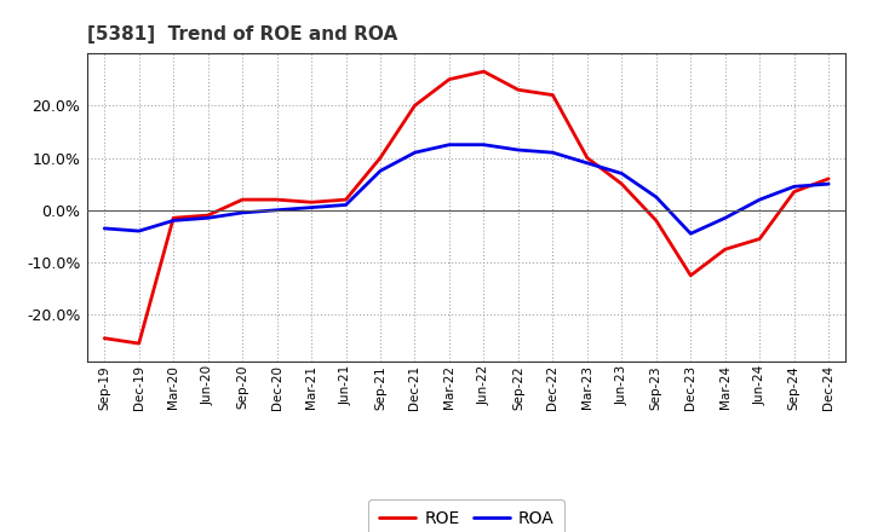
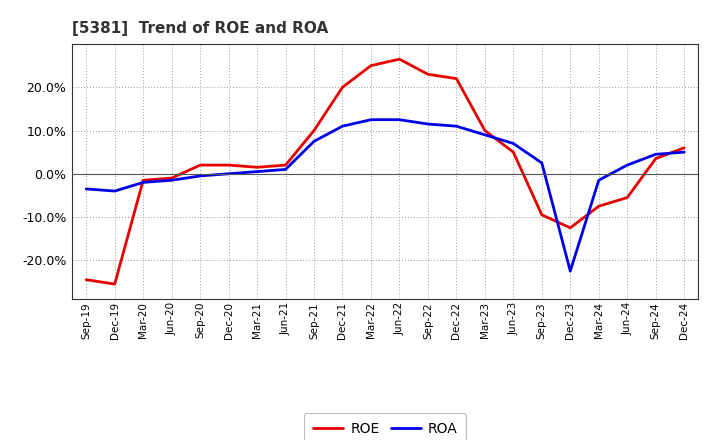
ROE/Sep-23: -2.0% -> -9.5%
ROA/Dec-23: -4.5% -> -22.5%
